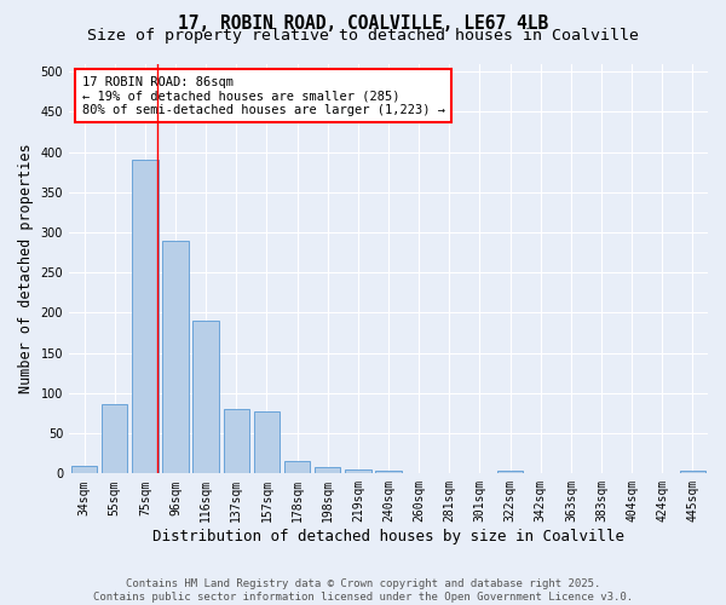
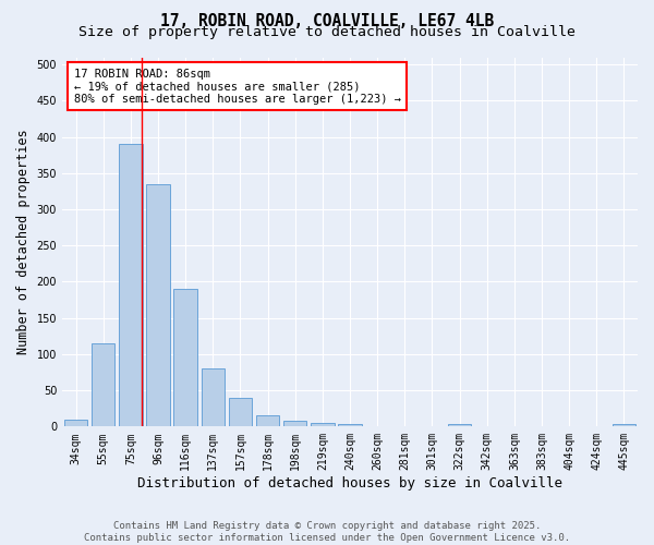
55sqm: 86 -> 115
96sqm: 290 -> 335
157sqm: 78 -> 40
